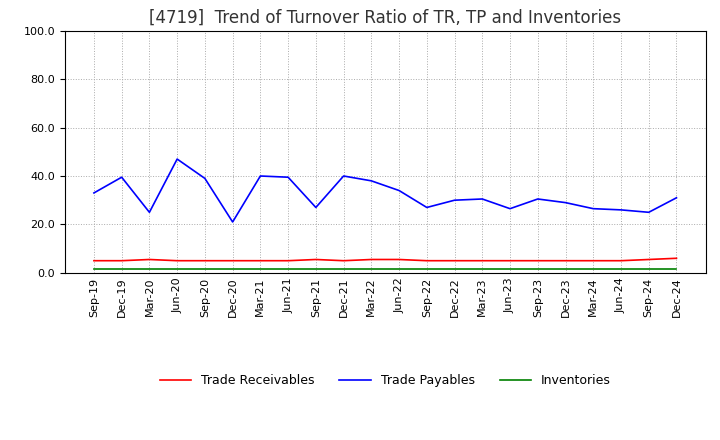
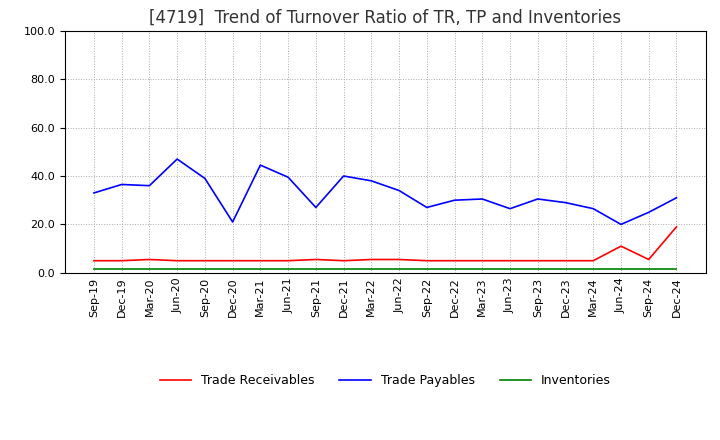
Trade Payables/Dec-19: 39.5 -> 36.5
Trade Payables/Mar-20: 25.0 -> 36.0
Trade Payables/Mar-21: 40.0 -> 44.5
Trade Receivables/Jun-24: 5.0 -> 11.0
Trade Payables/Jun-24: 26.0 -> 20.0
Trade Receivables/Dec-24: 6.0 -> 19.0
